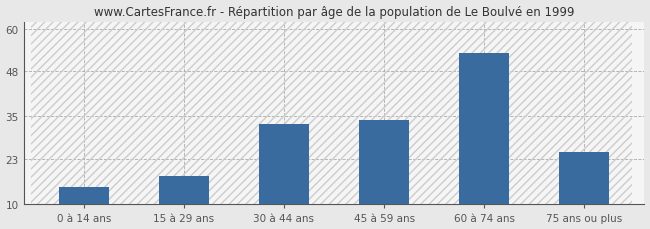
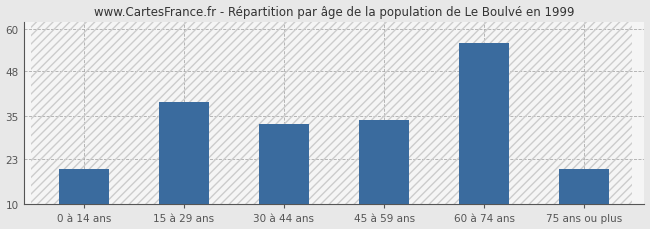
0 à 14 ans: 15 -> 20
15 à 29 ans: 18 -> 39
60 à 74 ans: 53 -> 56
75 ans ou plus: 25 -> 20
